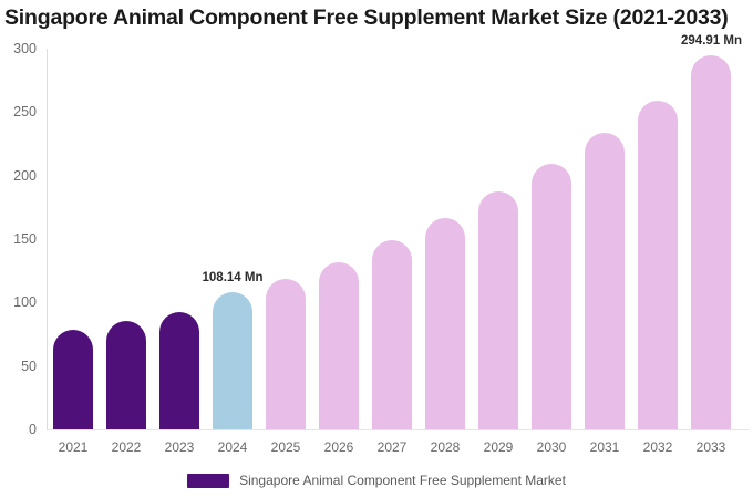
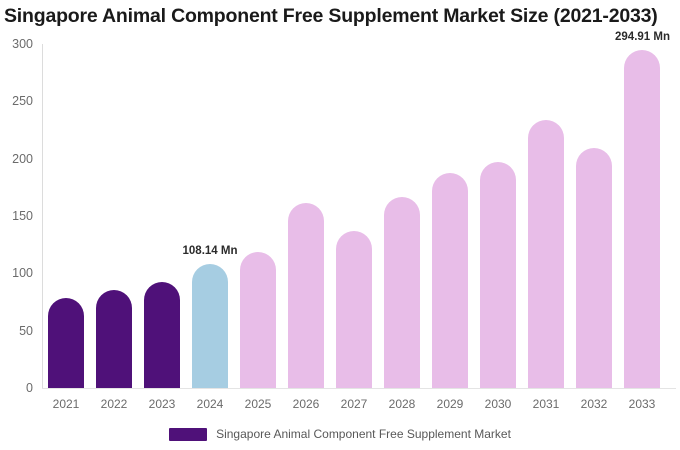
2026: 132 -> 161
2027: 150 -> 137
2030: 209 -> 197
2032: 259 -> 209
